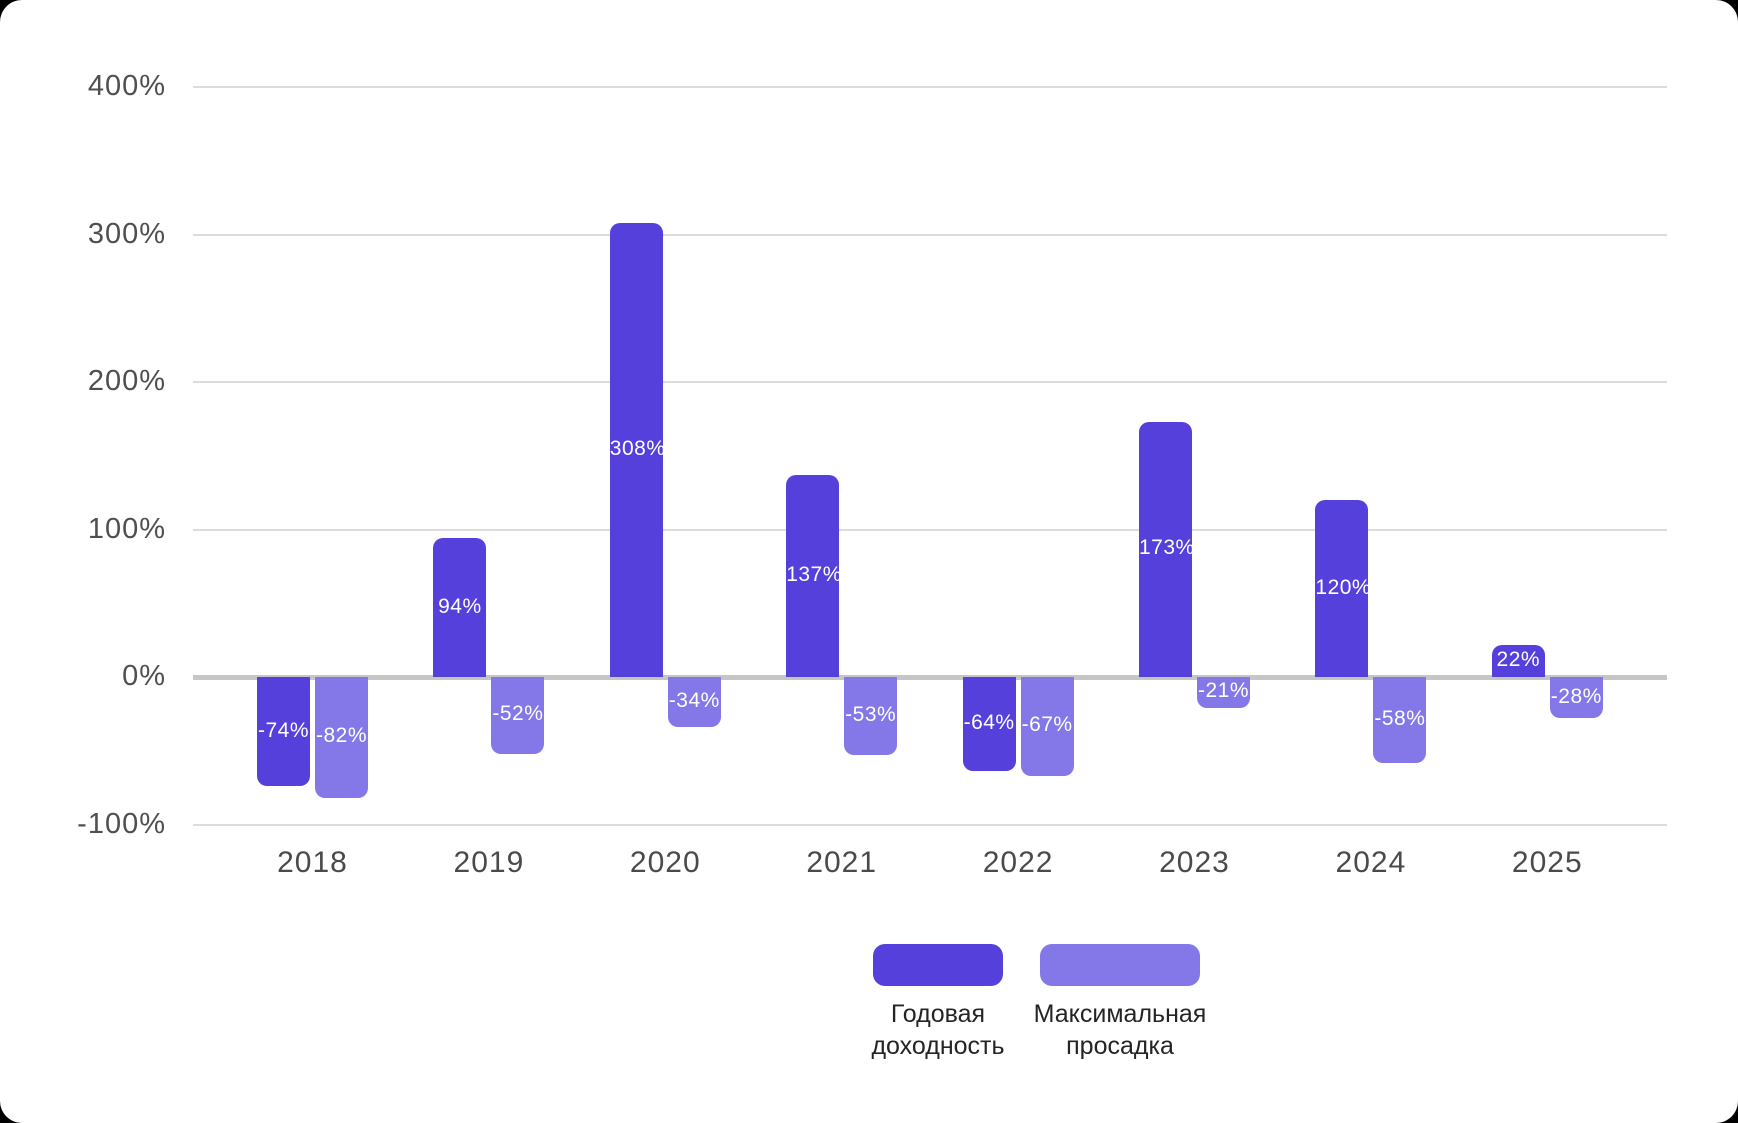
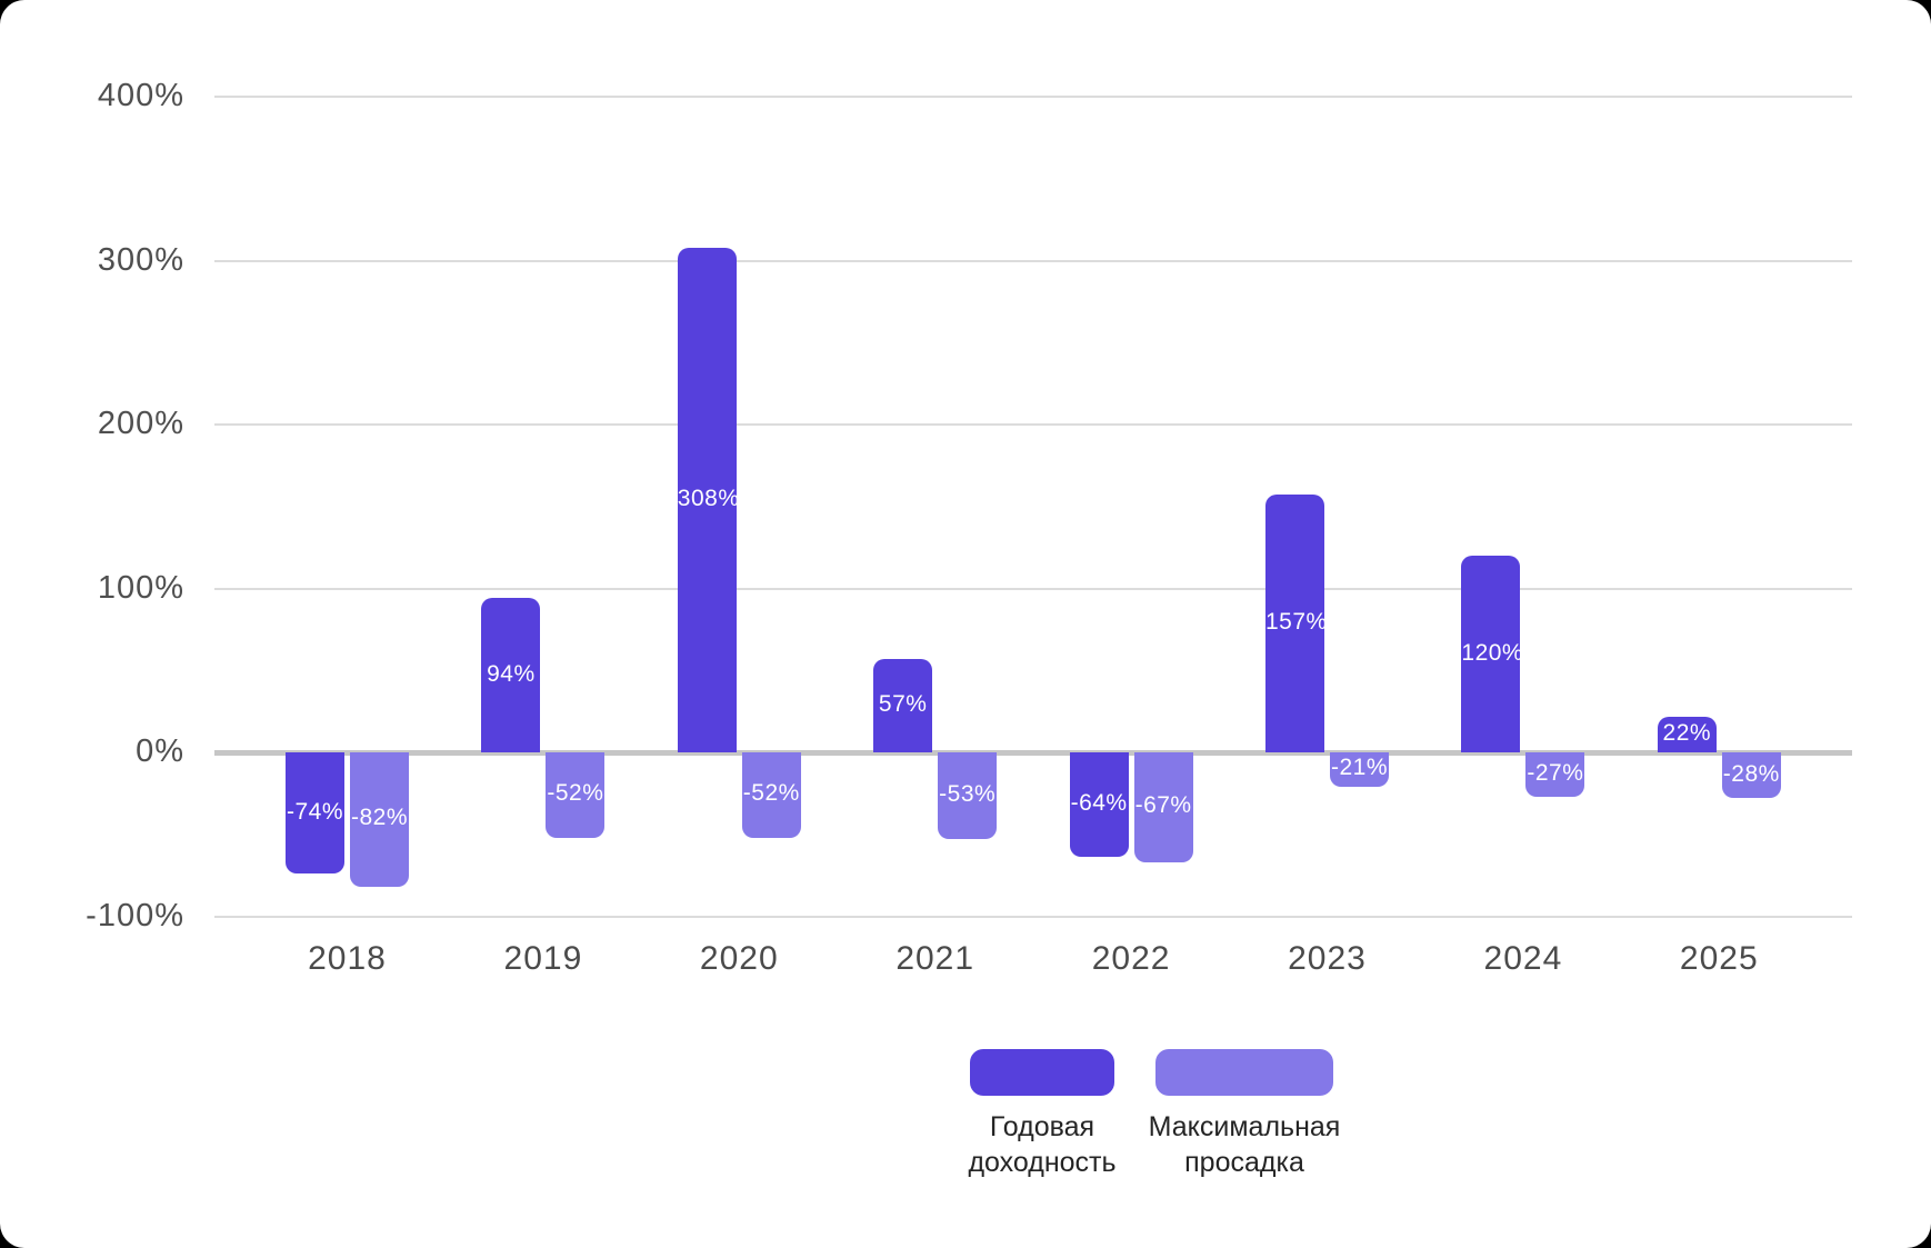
Максимальная просадка/2020: -34% -> -52%
Годовая доходность/2021: 137% -> 57%
Годовая доходность/2023: 173% -> 157%
Максимальная просадка/2024: -58% -> -27%
